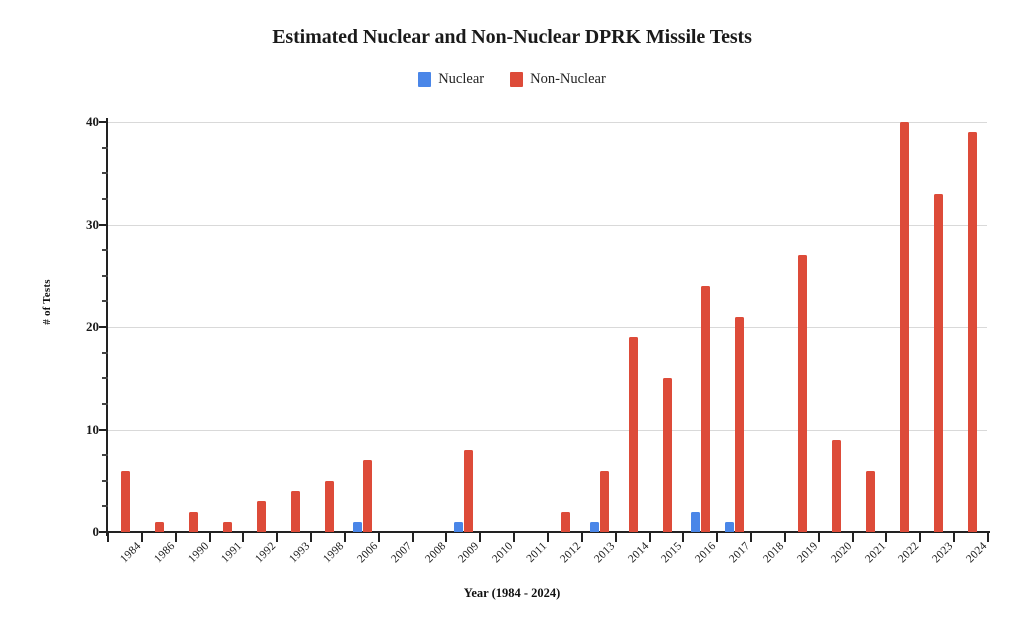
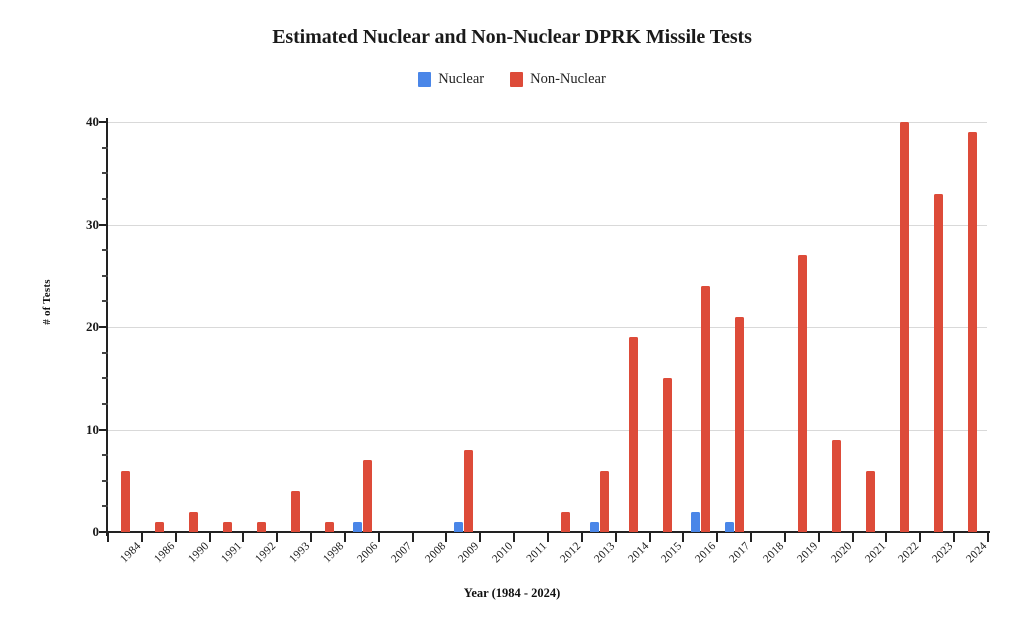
Non-Nuclear/1992: 3 -> 1
Non-Nuclear/1998: 5 -> 1
